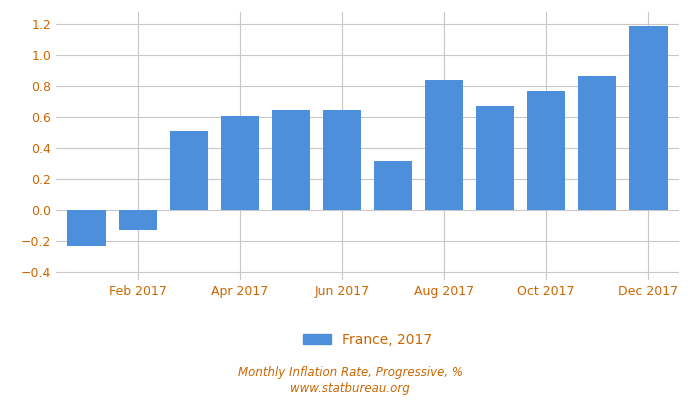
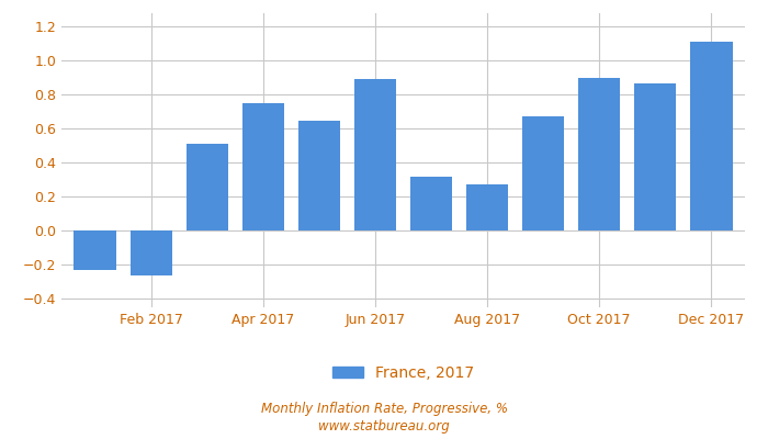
Feb 2017: -0.13 -> -0.26
Apr 2017: 0.61 -> 0.75
Jun 2017: 0.65 -> 0.89
Aug 2017: 0.84 -> 0.27
Oct 2017: 0.77 -> 0.90
Dec 2017: 1.19 -> 1.11
